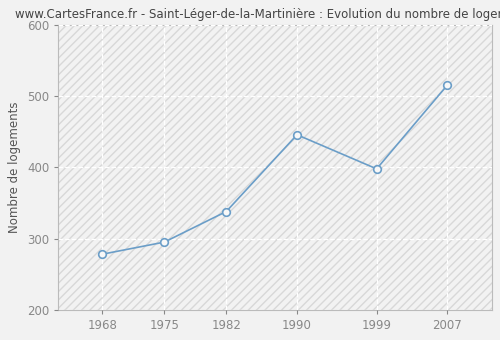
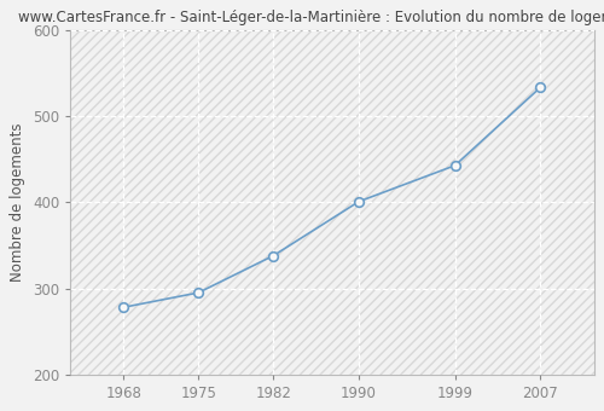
1990: 446 -> 401
1999: 398 -> 443
2007: 516 -> 534
